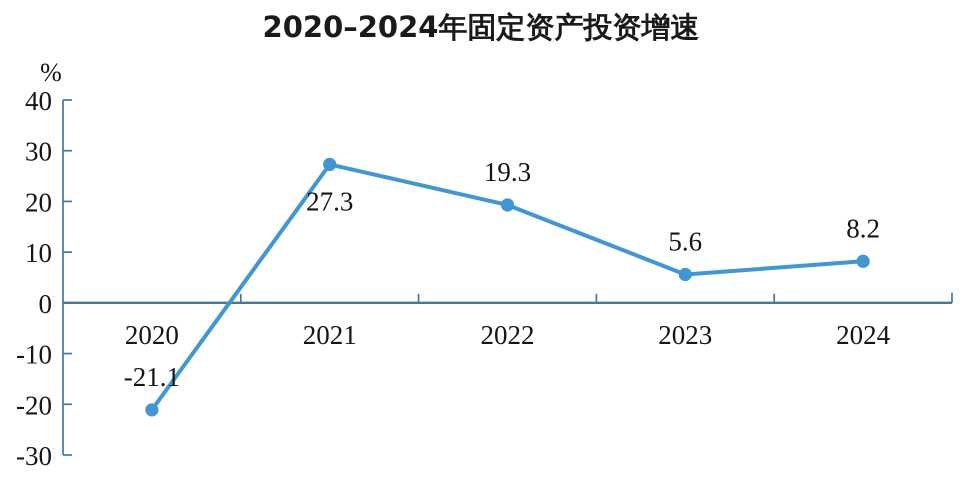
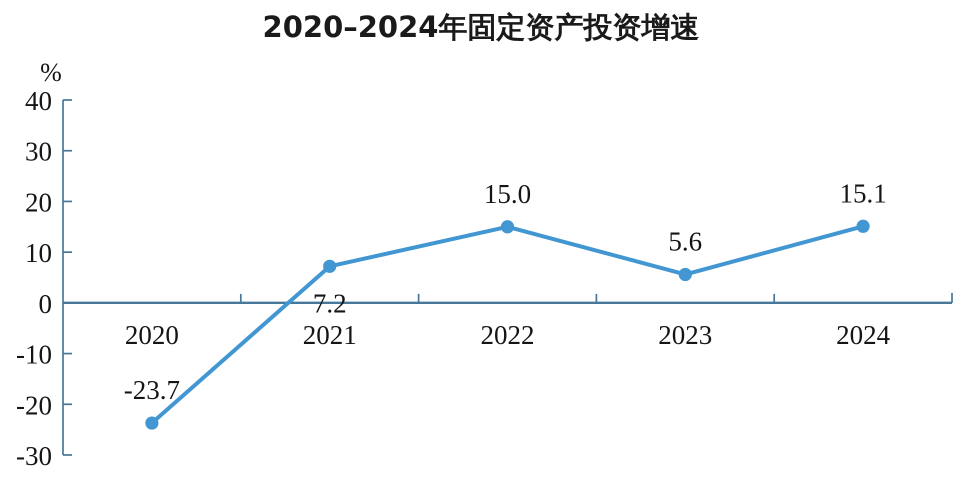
2020: -21.1 -> -23.7
2021: 27.3 -> 7.2
2022: 19.3 -> 15.0
2024: 8.2 -> 15.1
